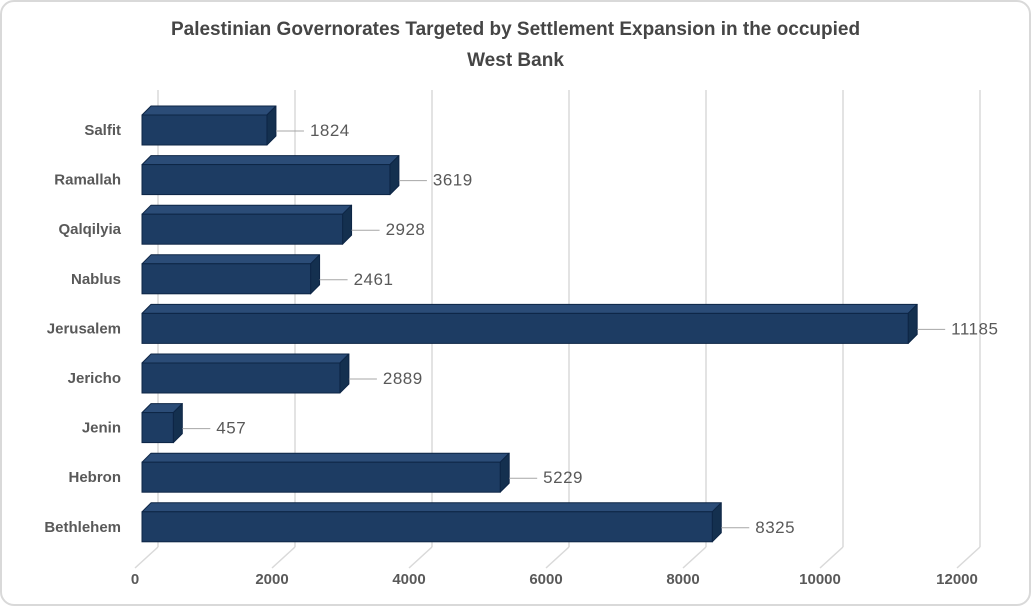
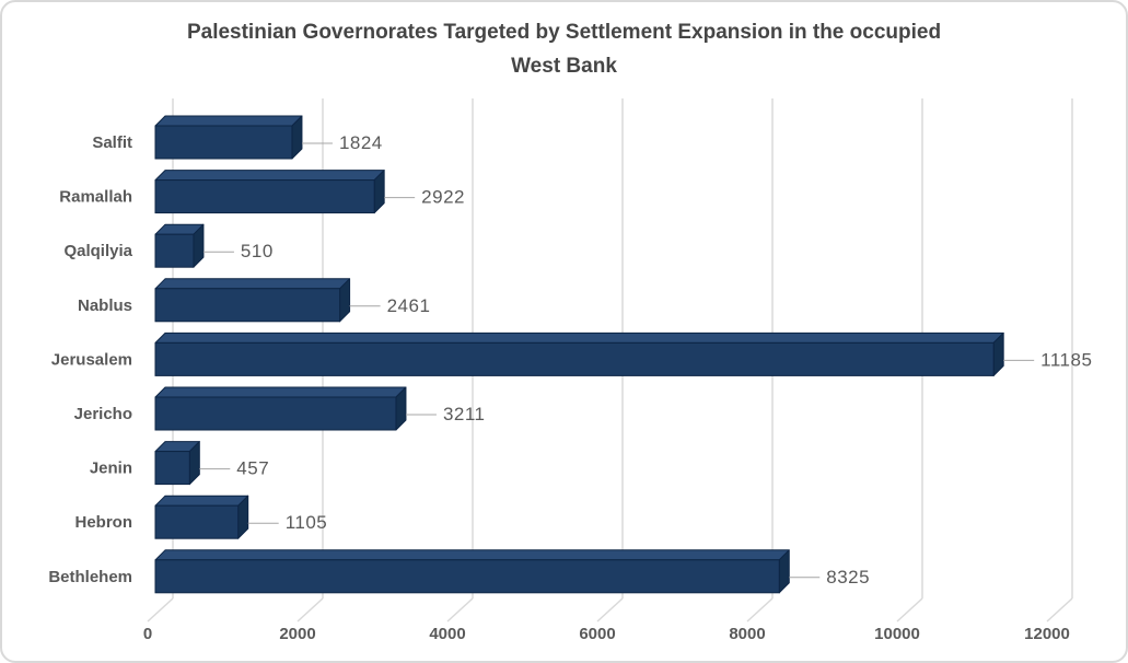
Ramallah: 3619 -> 2922
Qalqilyia: 2928 -> 510
Jericho: 2889 -> 3211
Hebron: 5229 -> 1105
